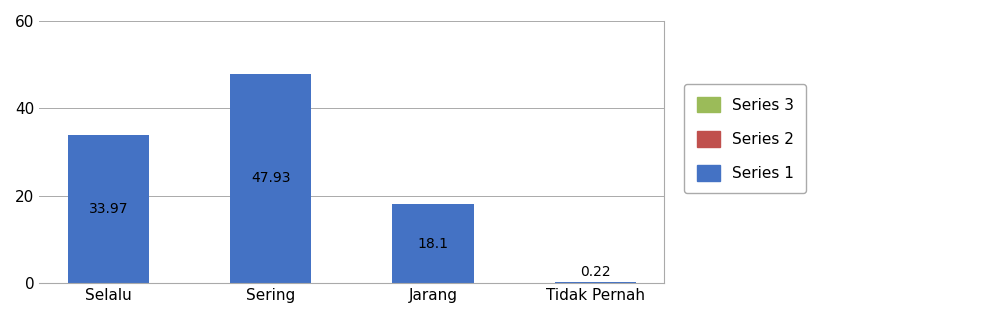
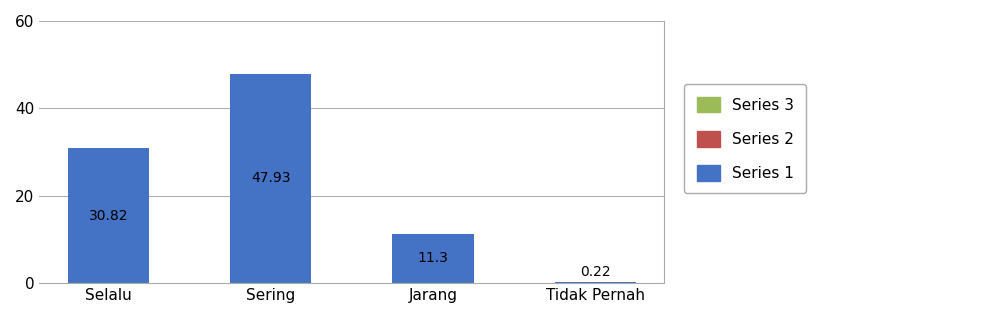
Selalu: 33.97 -> 30.82
Jarang: 18.1 -> 11.3
